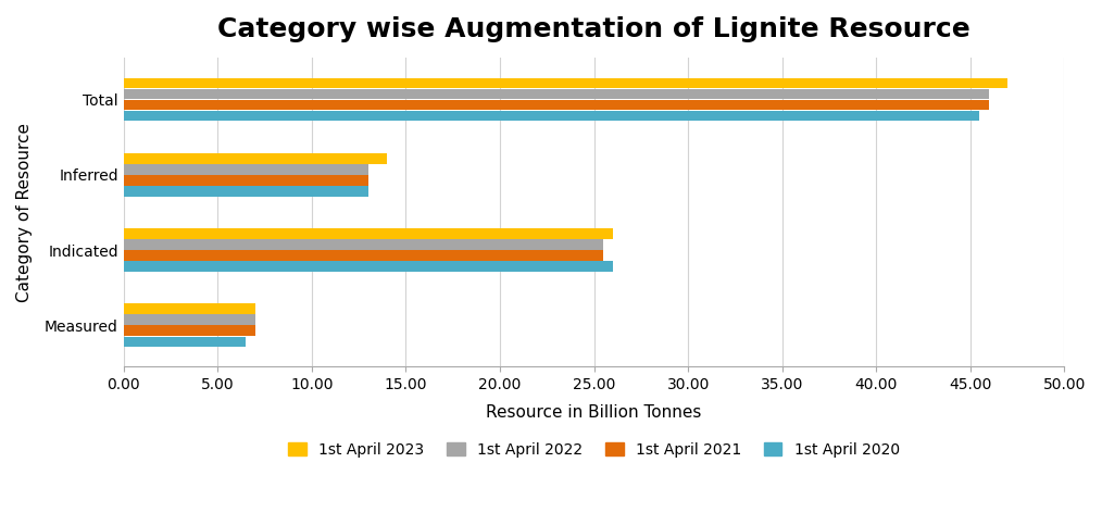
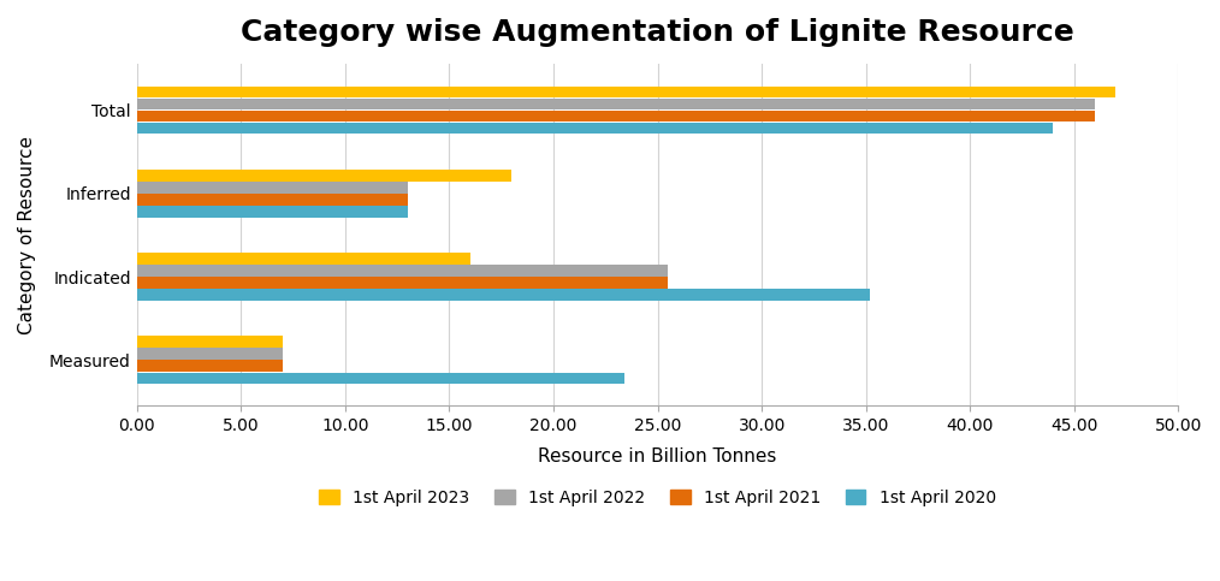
1st April 2020/Total: 45.5 -> 44.0
1st April 2023/Inferred: 14 -> 18
1st April 2023/Indicated: 26 -> 16
1st April 2020/Indicated: 26.0 -> 35.2
1st April 2020/Measured: 6.5 -> 23.4
